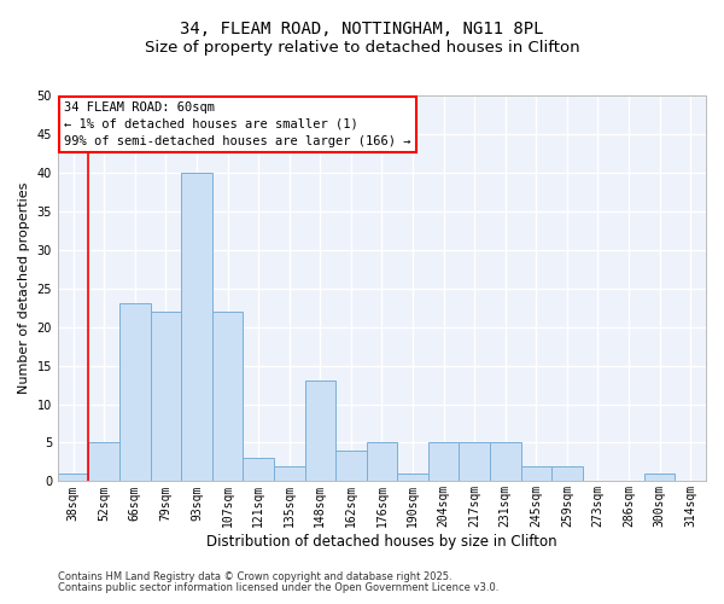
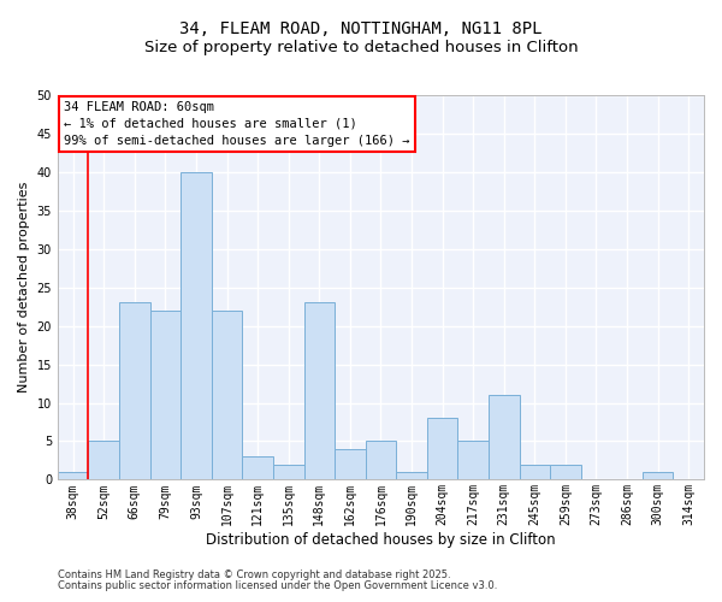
148sqm: 13 -> 23
204sqm: 5 -> 8
231sqm: 5 -> 11
